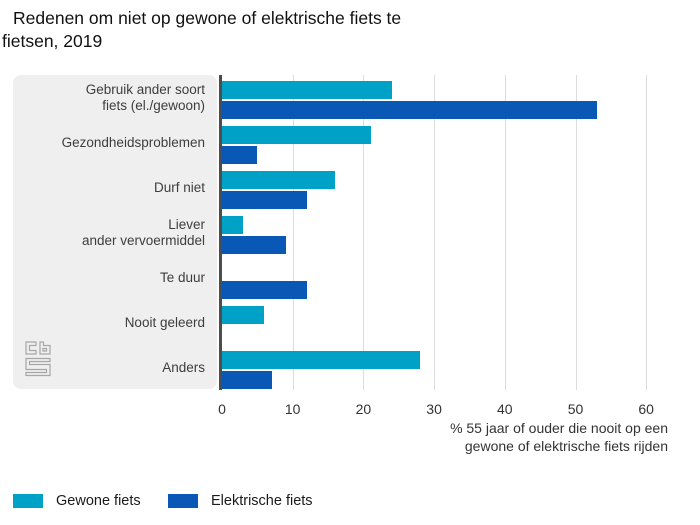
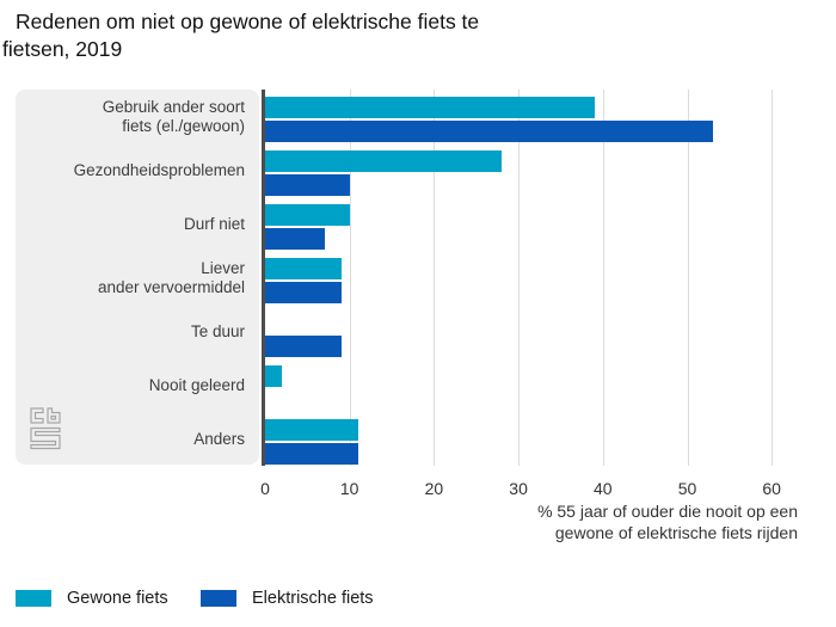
Gewone fiets/Gebruik ander soort fiets (el./gewoon): 24 -> 39
Gewone fiets/Gezondheidsproblemen: 21 -> 28
Elektrische fiets/Gezondheidsproblemen: 5 -> 10
Gewone fiets/Durf niet: 16 -> 10
Elektrische fiets/Durf niet: 12 -> 7
Gewone fiets/Liever ander vervoermiddel: 3 -> 9
Elektrische fiets/Te duur: 12 -> 9
Gewone fiets/Nooit geleerd: 6 -> 2
Gewone fiets/Anders: 28 -> 11
Elektrische fiets/Anders: 7 -> 11
